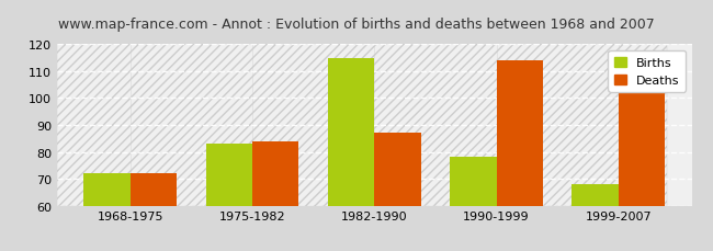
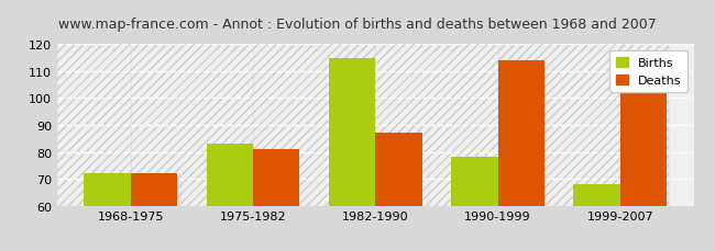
Deaths/1975-1982: 84 -> 81
